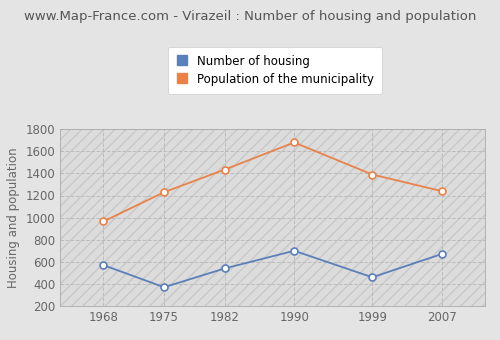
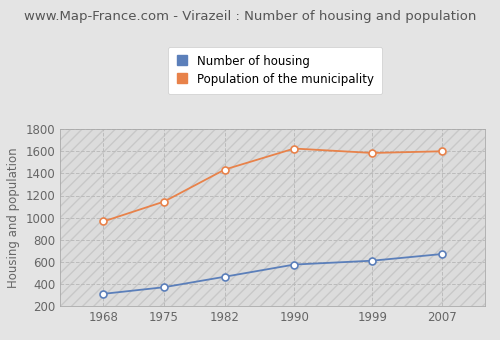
Number of housing/1968: 570 -> 310
Population of the municipality/1975: 1230 -> 1140
Number of housing/1982: 540 -> 460
Number of housing/1990: 700 -> 580
Population of the municipality/1990: 1680 -> 1620
Number of housing/1999: 460 -> 610
Population of the municipality/1999: 1390 -> 1580
Population of the municipality/2007: 1240 -> 1600
